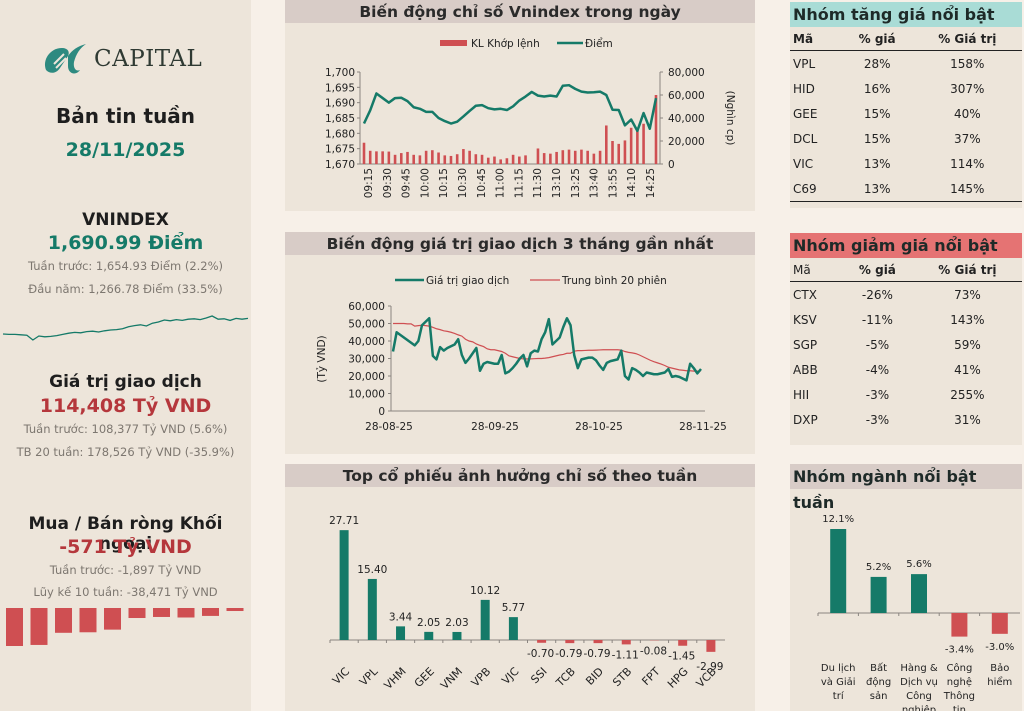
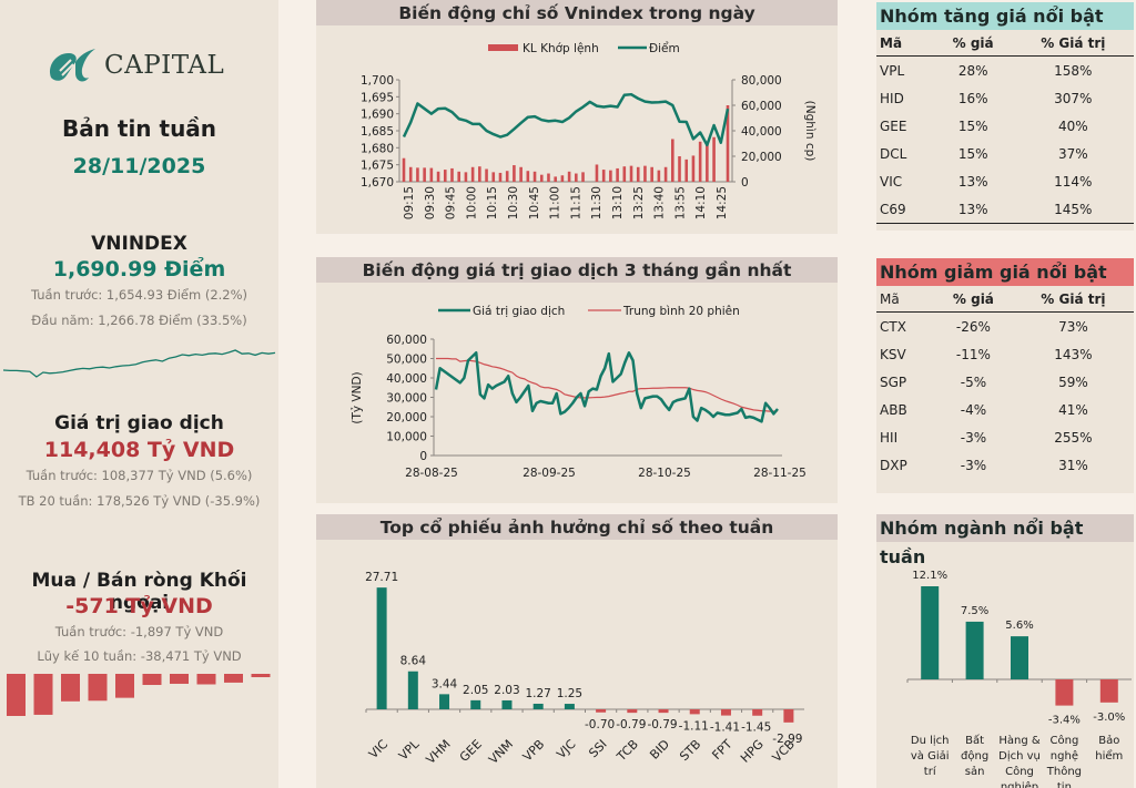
Top cổ phiếu ảnh hưởng chỉ số theo tuần/VPL: 15.40 -> 8.64
Top cổ phiếu ảnh hưởng chỉ số theo tuần/VPB: 10.12 -> 1.27
Top cổ phiếu ảnh hưởng chỉ số theo tuần/VJC: 5.77 -> 1.25
Top cổ phiếu ảnh hưởng chỉ số theo tuần/FPT: -0.08 -> -1.41
Nhóm ngành nổi bật tuần/Bất động sản: 5.2% -> 7.5%
